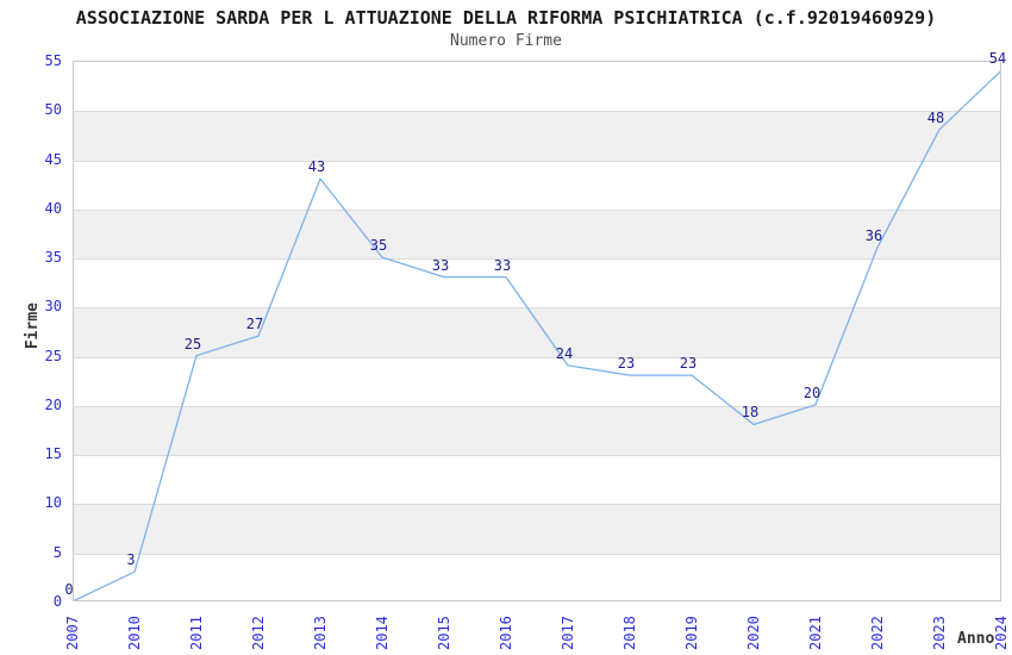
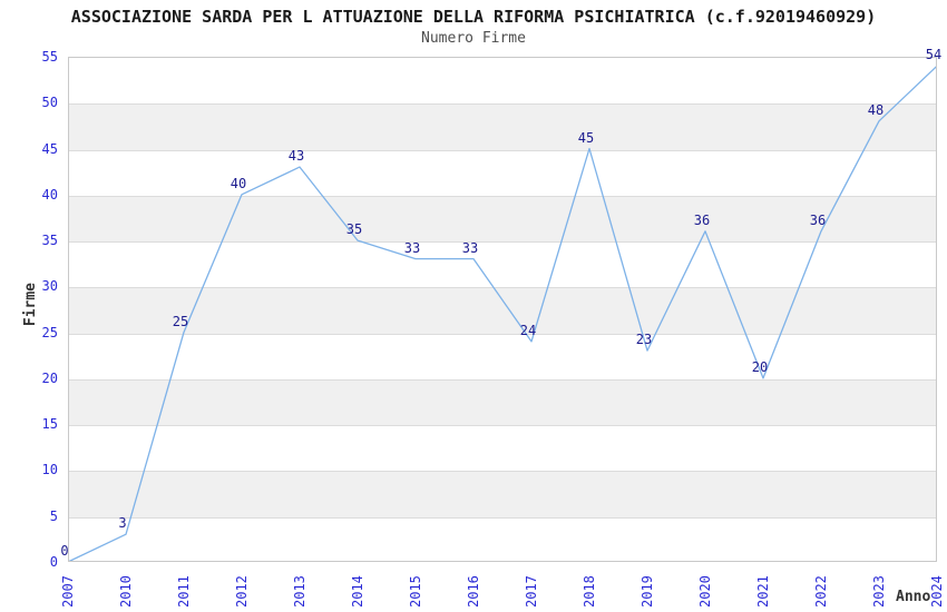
2012: 27 -> 40
2018: 23 -> 45
2020: 18 -> 36
